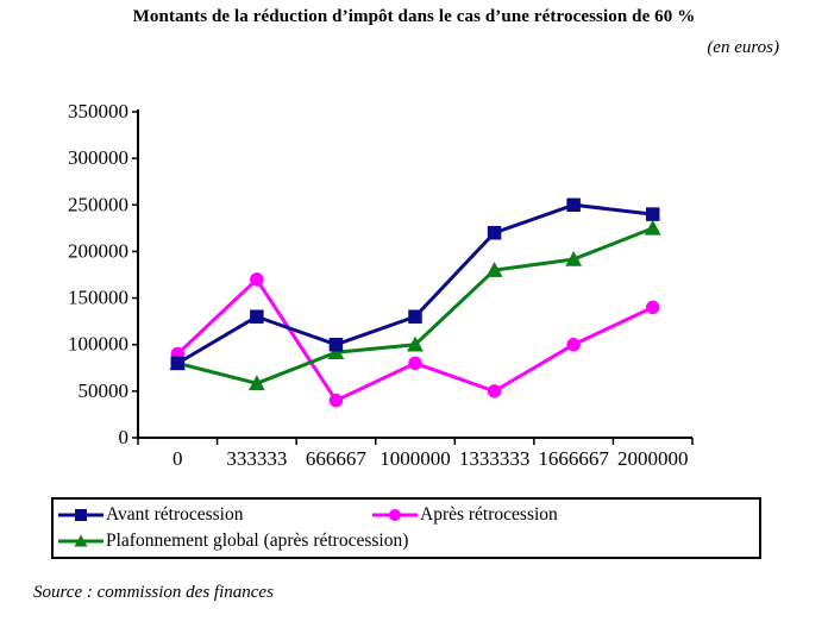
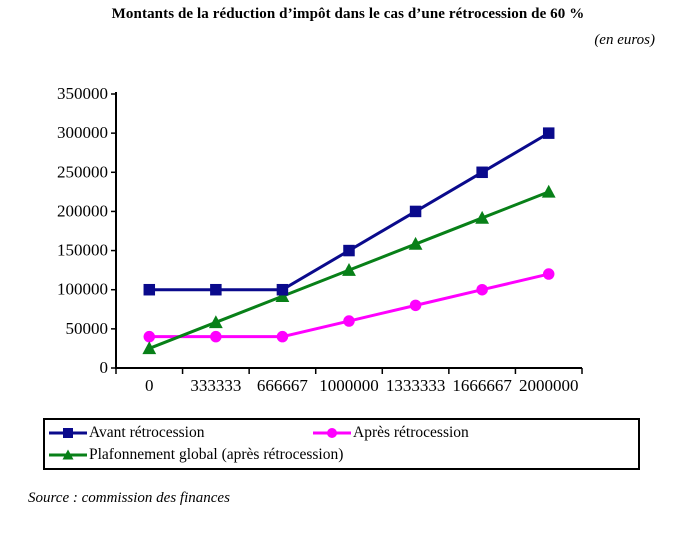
Avant rétrocession/0: 80000 -> 100000
Après rétrocession/0: 90000 -> 40000
Plafonnement global (après rétrocession)/0: 80000 -> 20000
Avant rétrocession/333333: 130000 -> 100000
Après rétrocession/333333: 170000 -> 40000
Avant rétrocession/1000000: 130000 -> 150000
Après rétrocession/1000000: 80000 -> 60000
Plafonnement global (après rétrocession)/1000000: 100000 -> 120000
Avant rétrocession/1333333: 220000 -> 200000
Après rétrocession/1333333: 50000 -> 80000
Plafonnement global (après rétrocession)/1333333: 180000 -> 160000
Avant rétrocession/2000000: 240000 -> 300000
Après rétrocession/2000000: 140000 -> 120000
